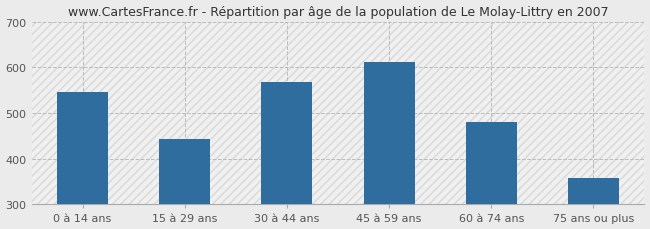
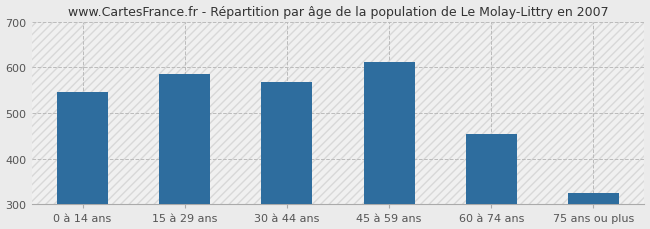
15 à 29 ans: 442 -> 585
60 à 74 ans: 480 -> 455
75 ans ou plus: 357 -> 325
